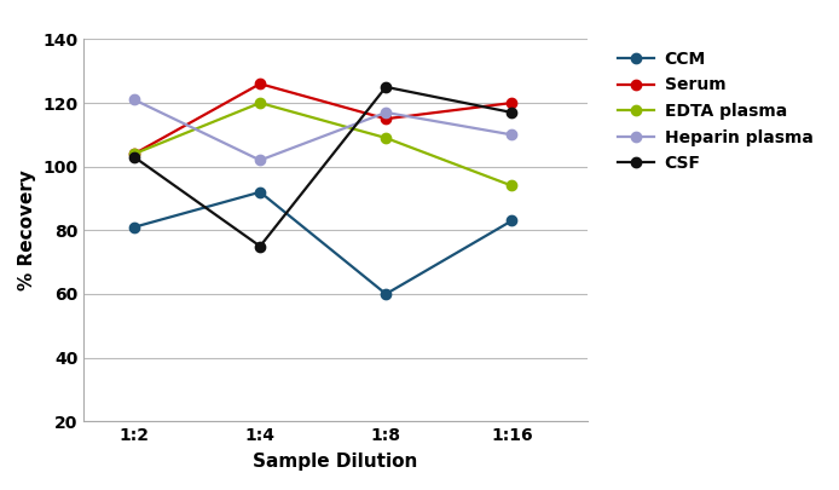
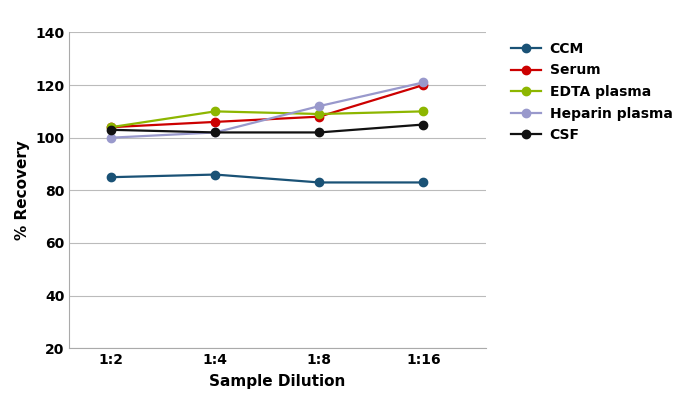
CCM/1:2: 81 -> 85
Heparin plasma/1:2: 121 -> 100
CCM/1:4: 92 -> 86
Serum/1:4: 126 -> 106
EDTA plasma/1:4: 120 -> 110
CSF/1:4: 75 -> 102
CCM/1:8: 60 -> 83
Serum/1:8: 115 -> 108
Heparin plasma/1:8: 117 -> 112
CSF/1:8: 125 -> 102
EDTA plasma/1:16: 94 -> 110
Heparin plasma/1:16: 110 -> 121
CSF/1:16: 117 -> 105
